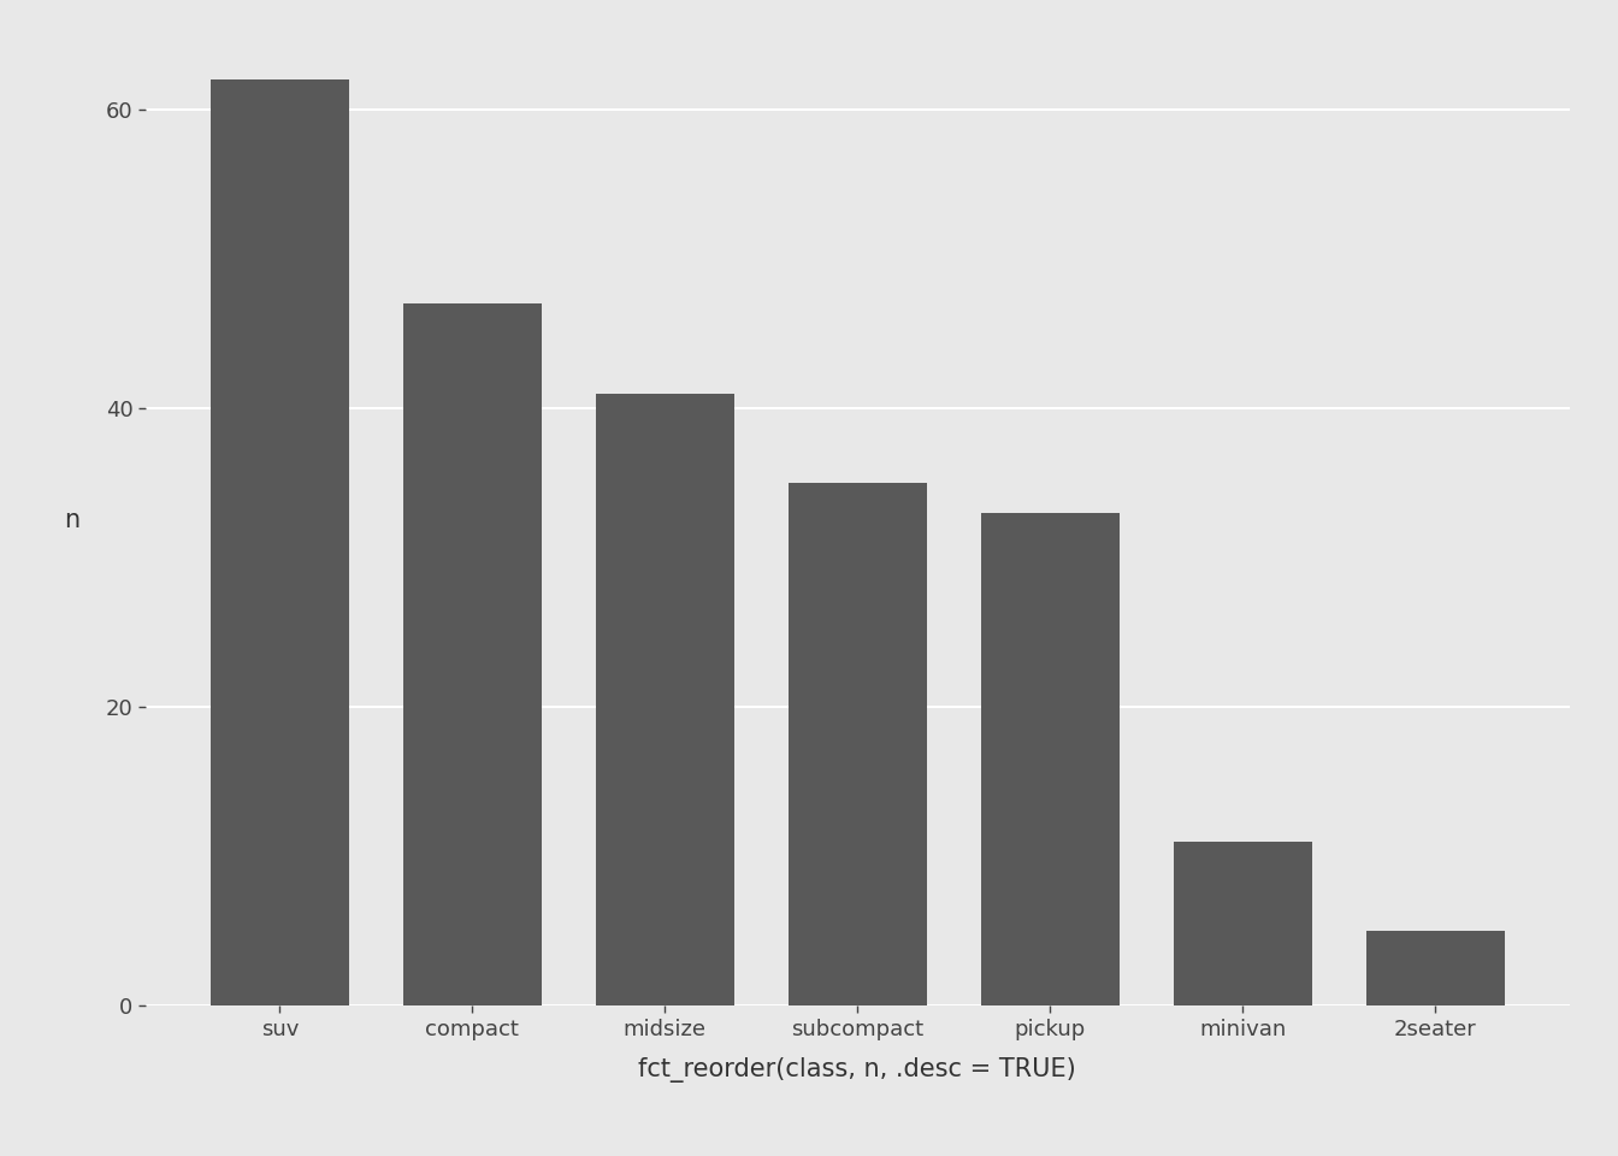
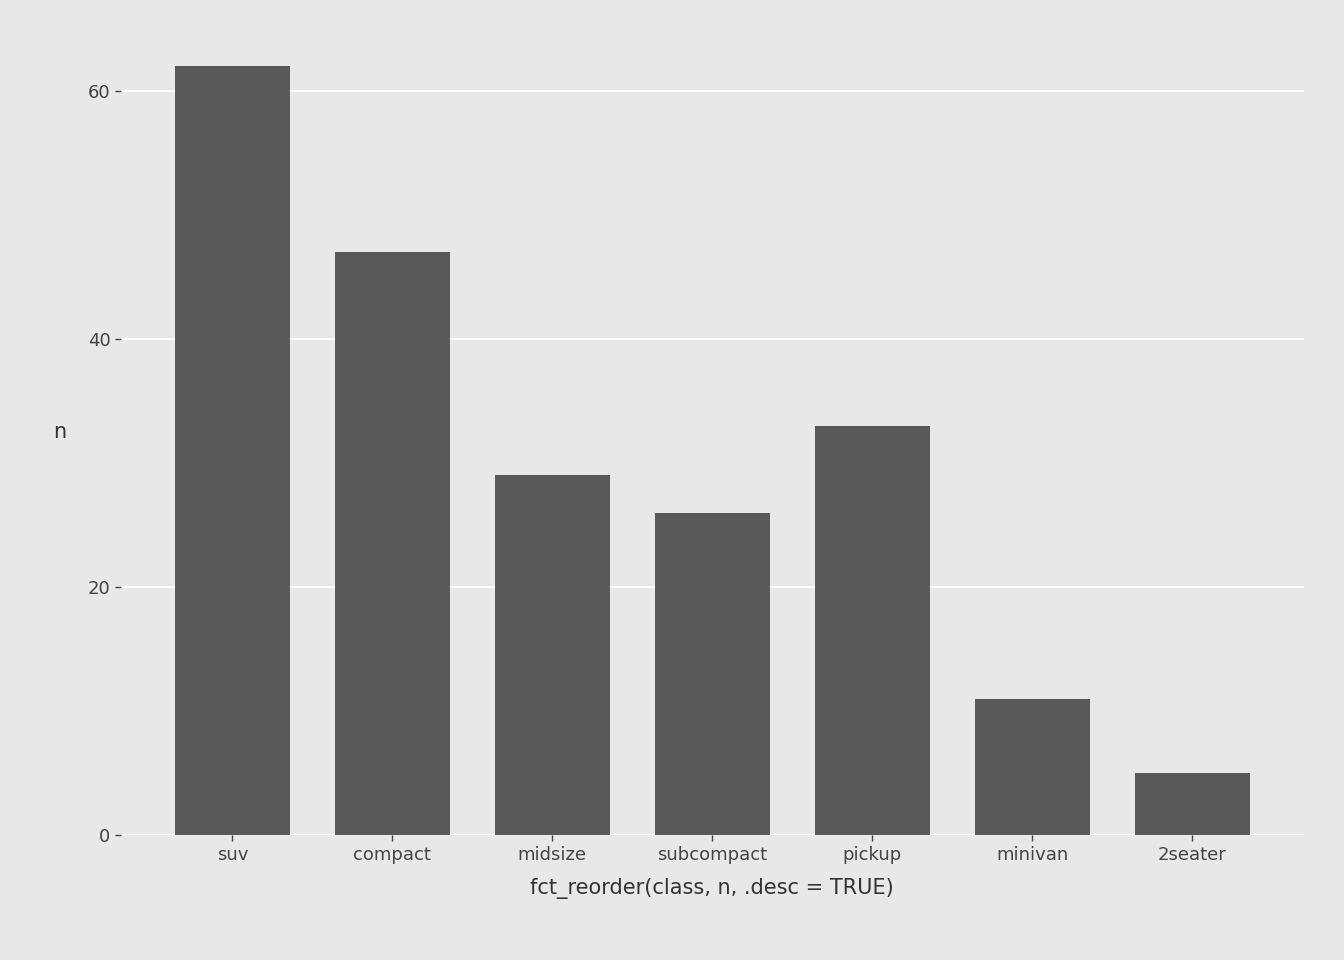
midsize: 41 -> 29
subcompact: 35 -> 26
